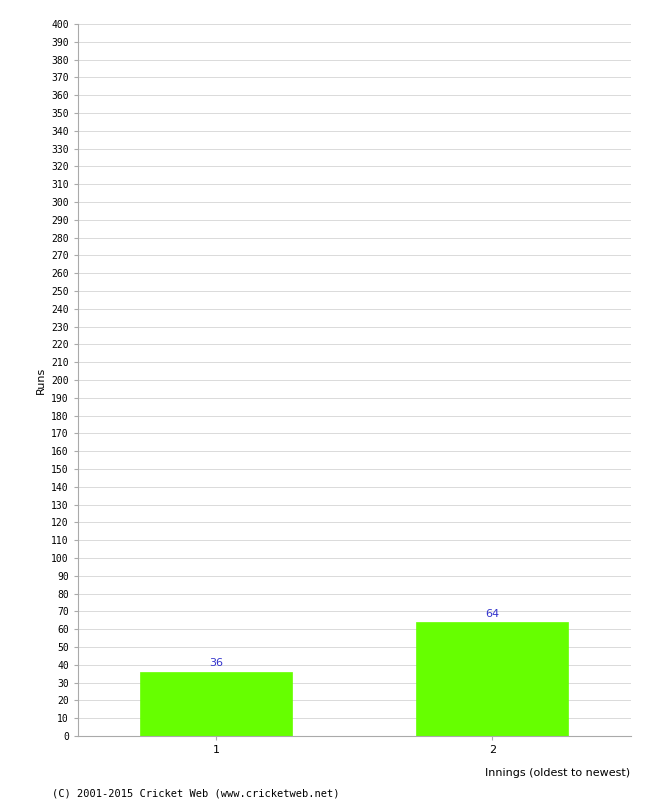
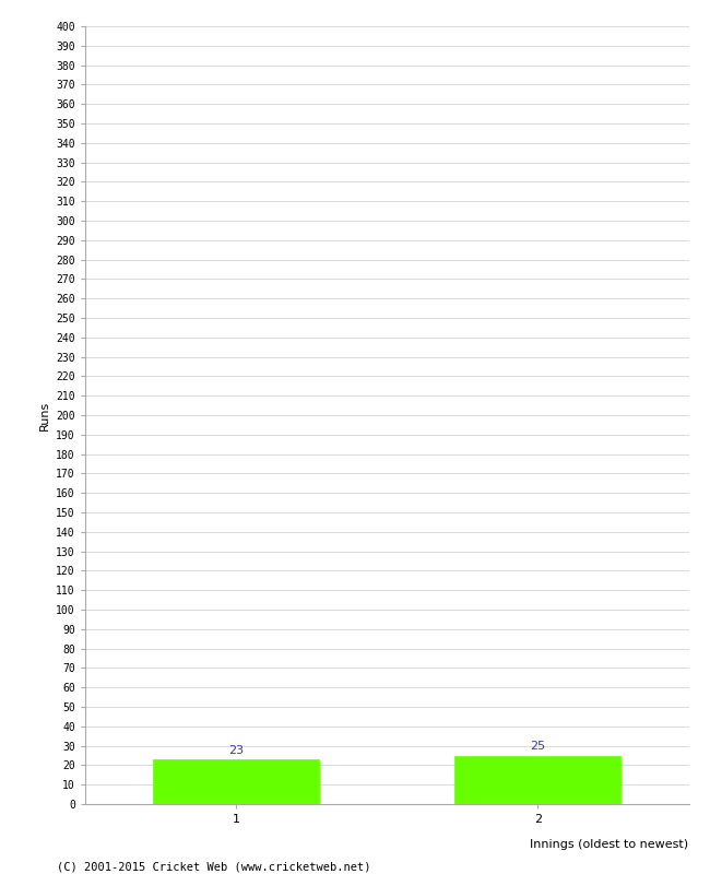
1: 36 -> 23
2: 64 -> 25
